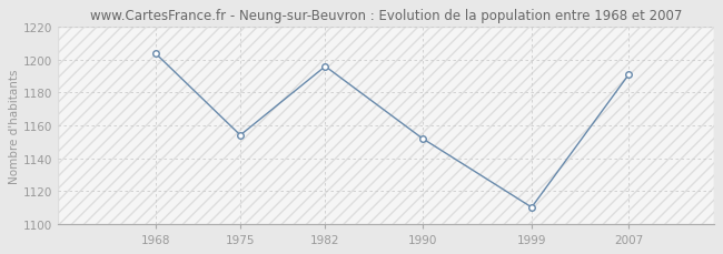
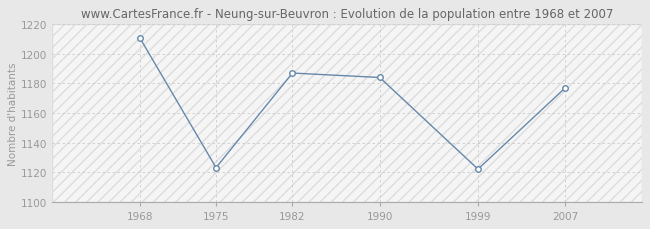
1968: 1204 -> 1211
1975: 1154 -> 1123
1982: 1196 -> 1187
1990: 1152 -> 1184
1999: 1110 -> 1122
2007: 1191 -> 1177
